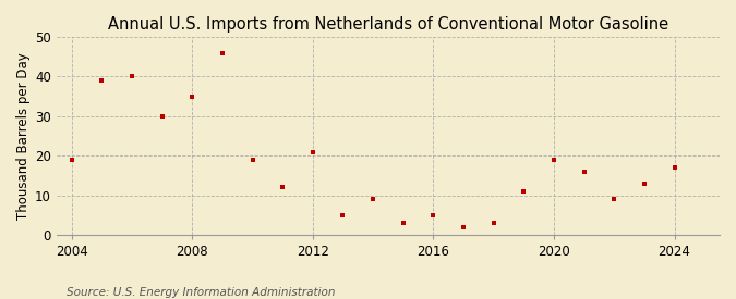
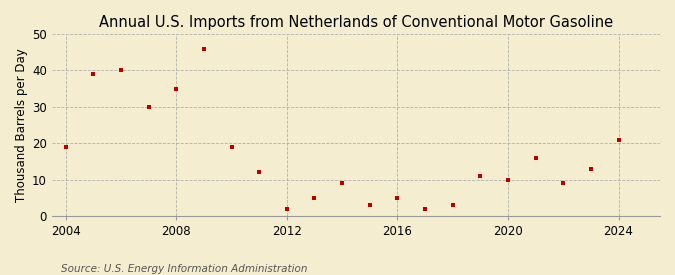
2012: 21 -> 2
2020: 19 -> 10
2024: 17 -> 21
